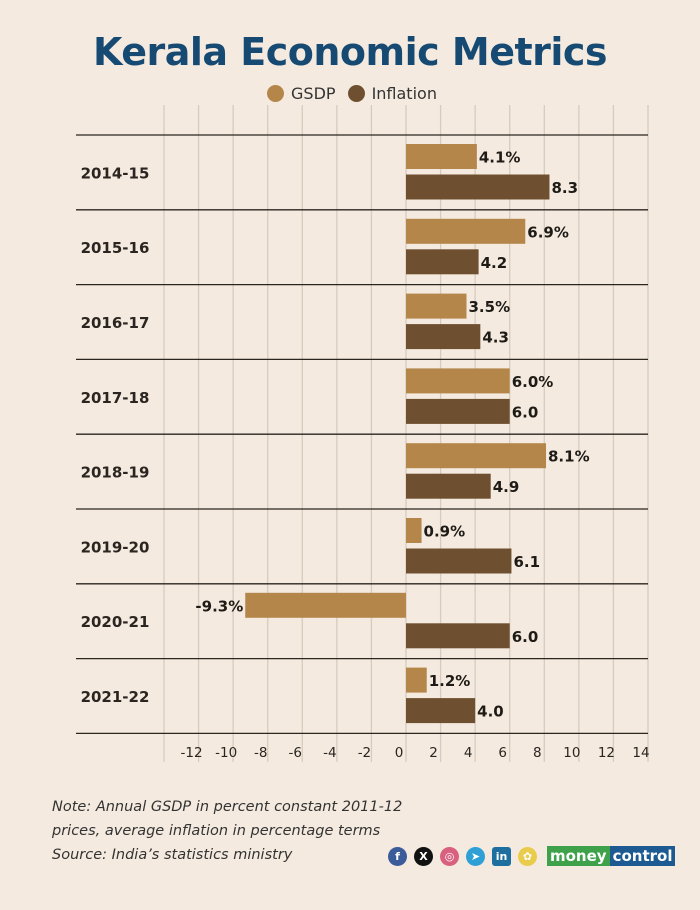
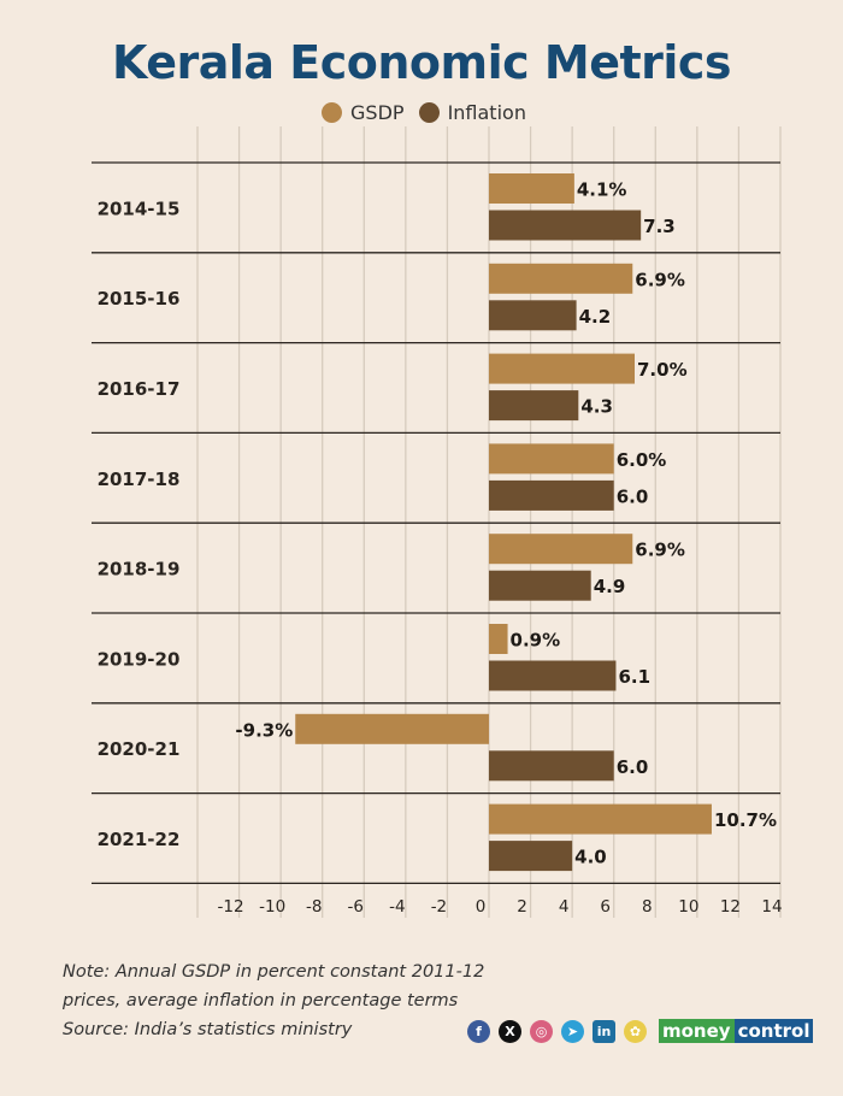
Inflation/2014-15: 8.3 -> 7.3
GSDP/2016-17: 3.5% -> 7.0%
GSDP/2018-19: 8.1% -> 6.9%
GSDP/2021-22: 1.2% -> 10.7%
